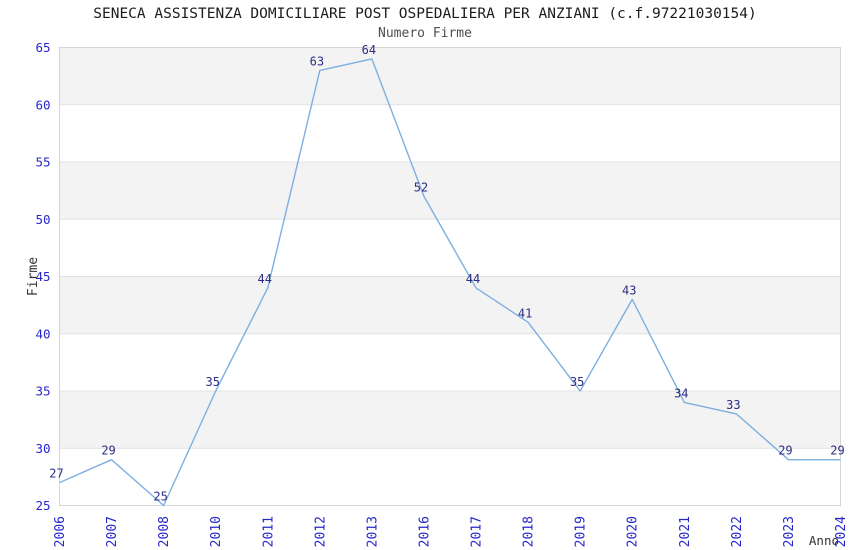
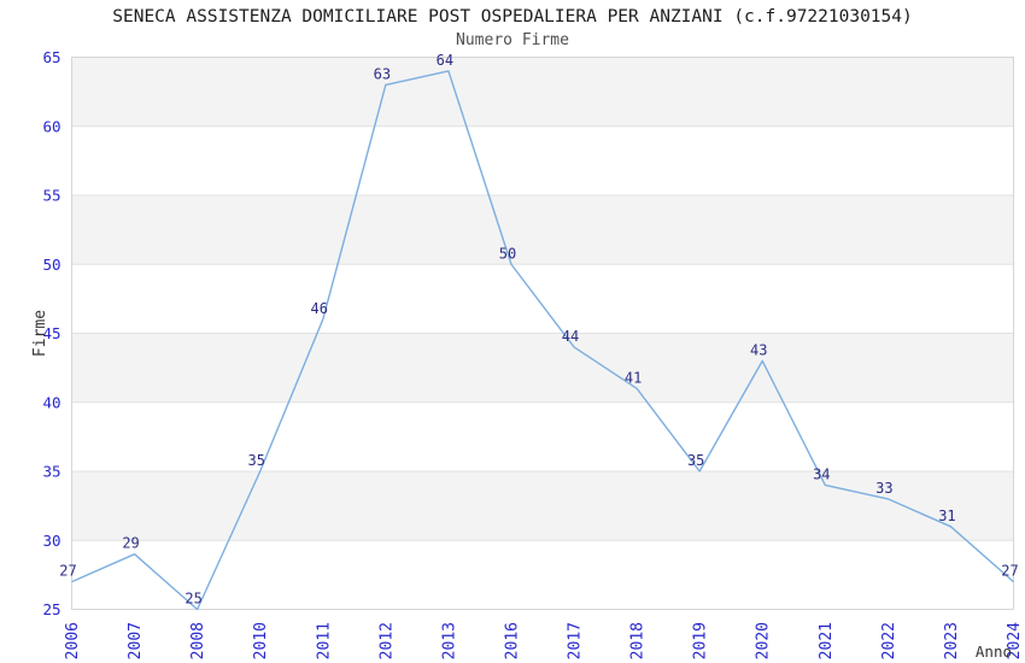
2011: 44 -> 46
2016: 52 -> 50
2023: 29 -> 31
2024: 29 -> 27
